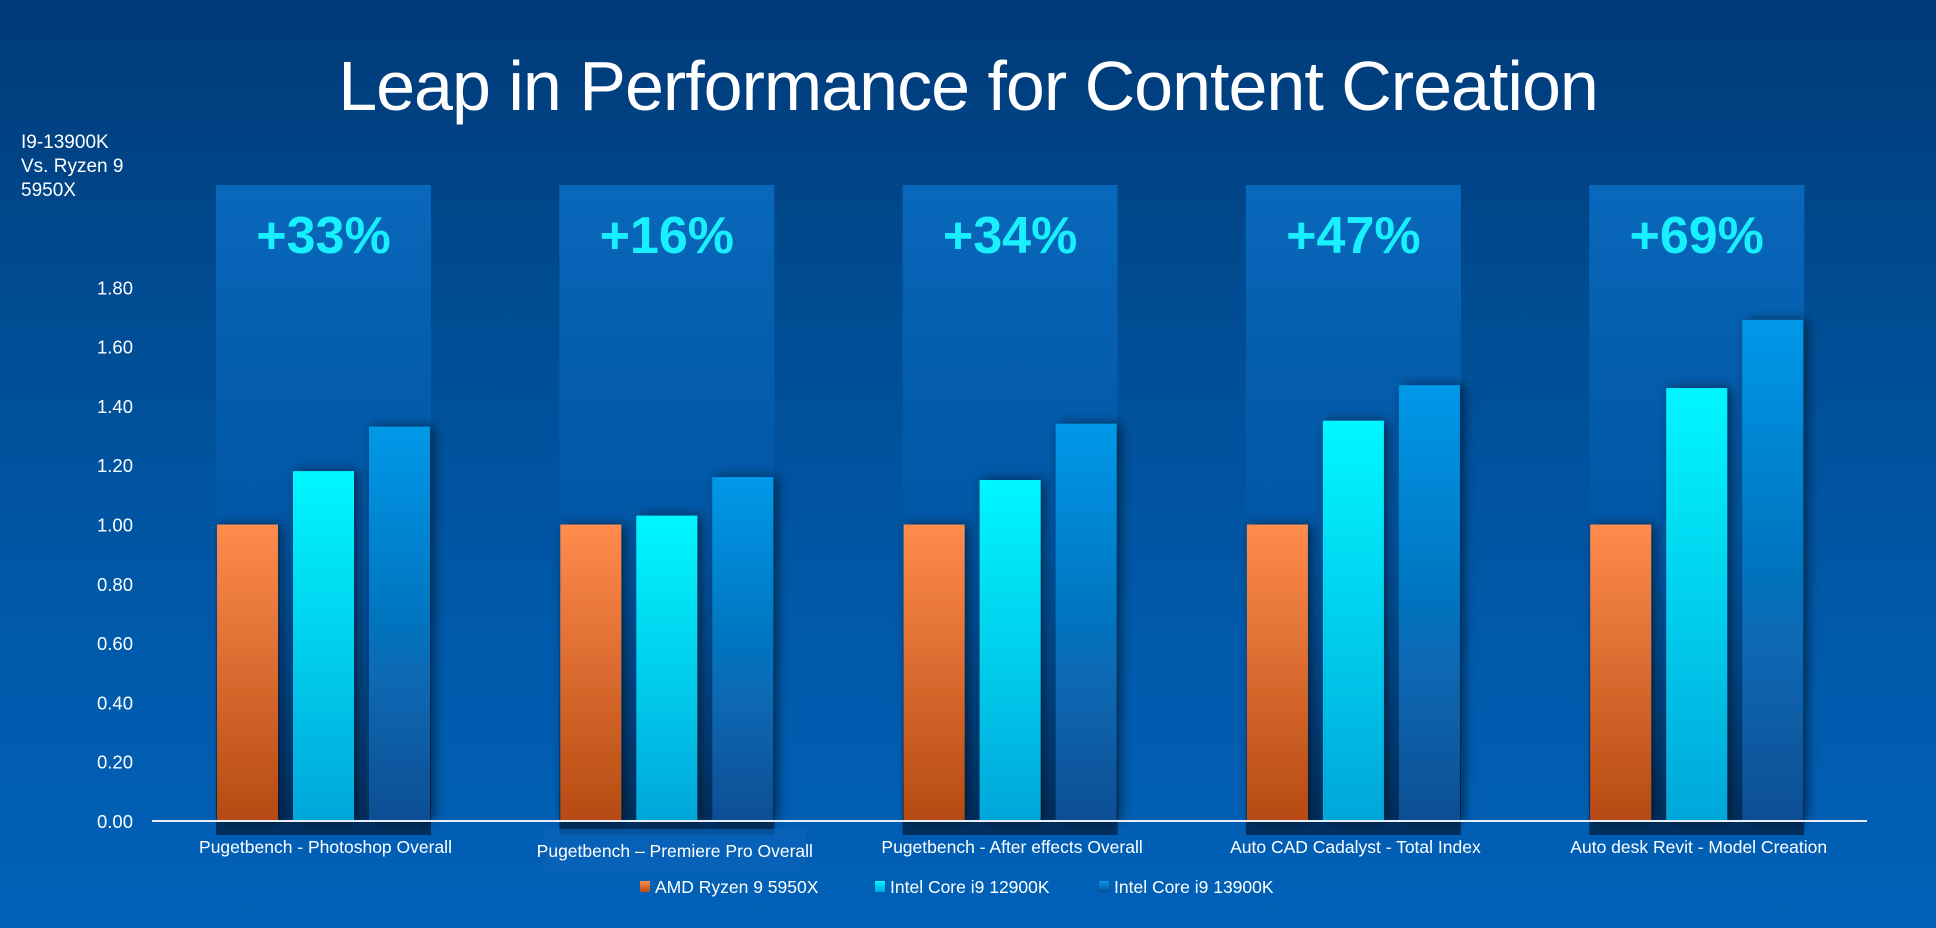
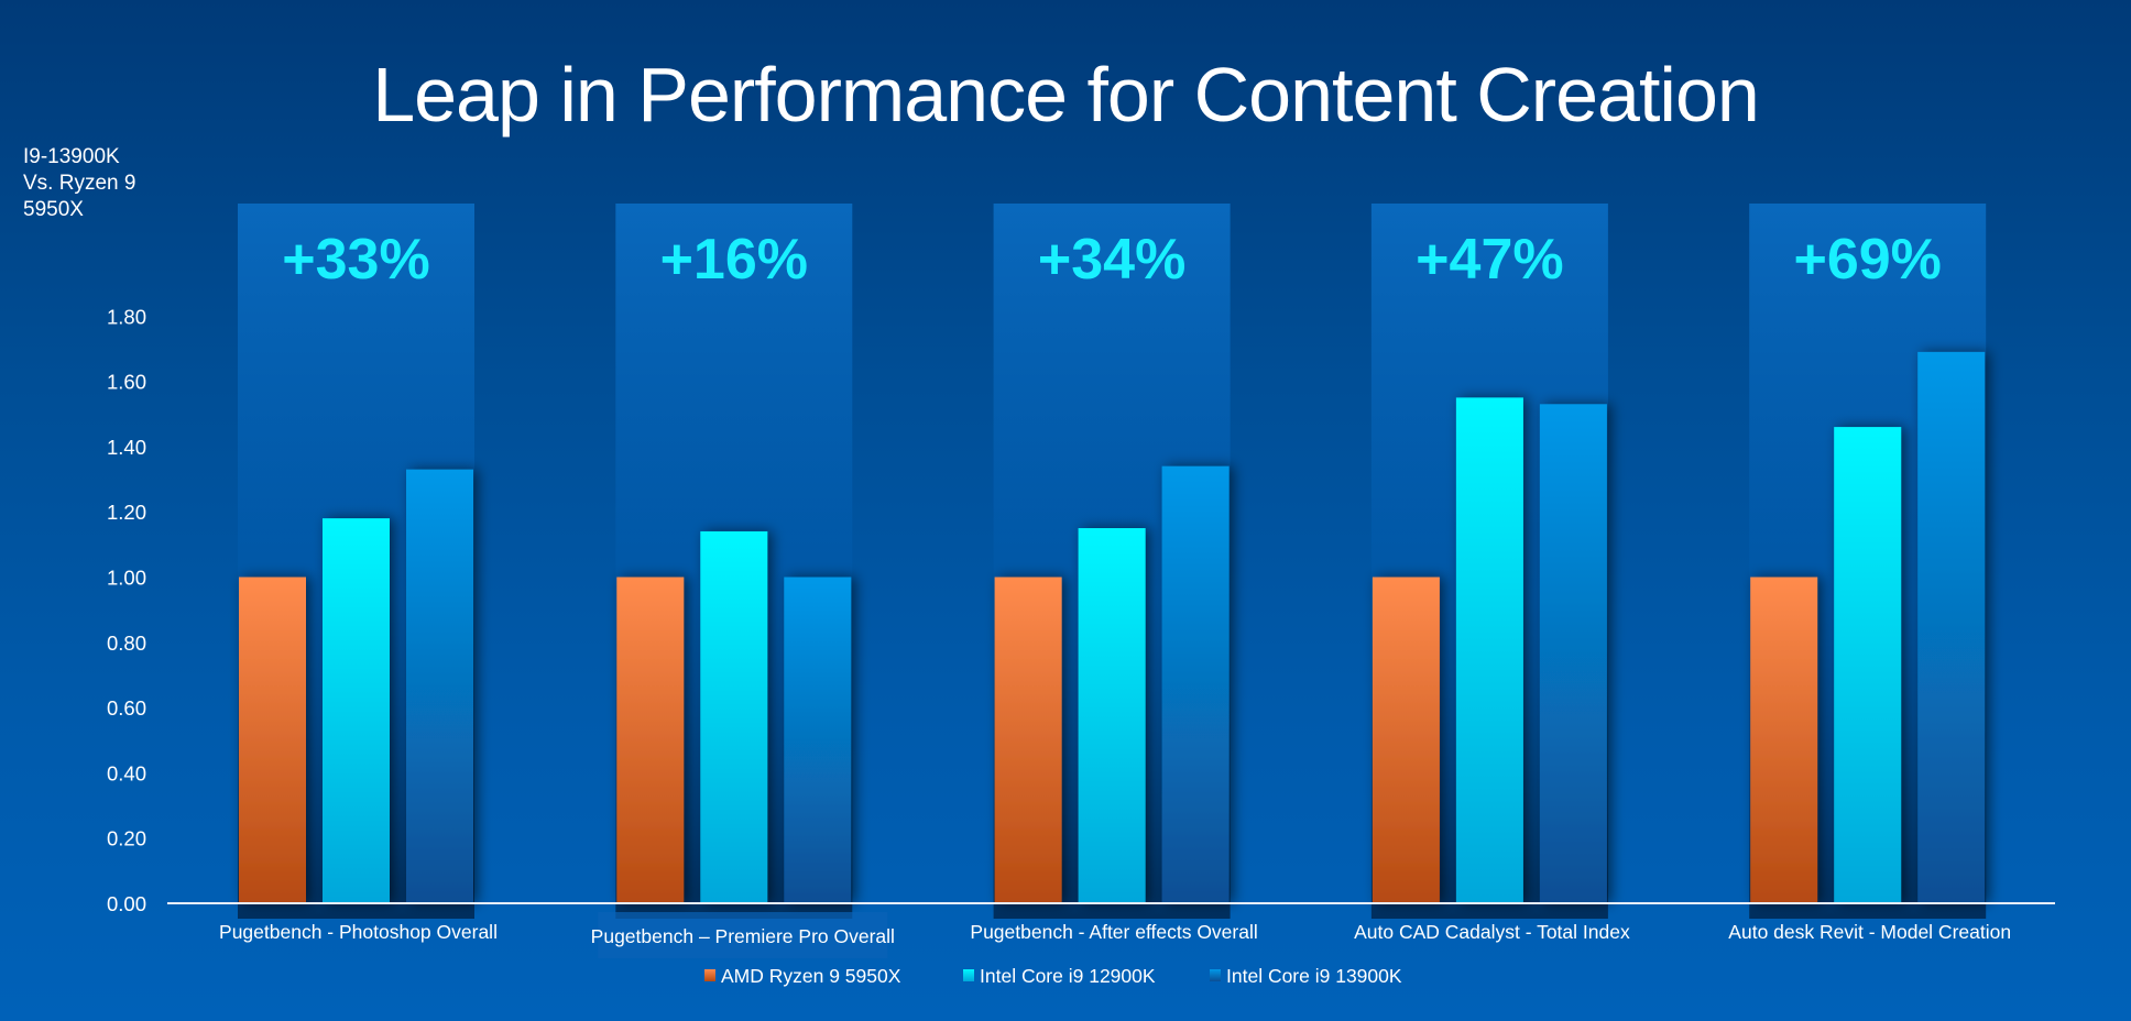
Intel Core i9 12900K/Pugetbench – Premiere Pro Overall: 1.03 -> 1.14
Intel Core i9 13900K/Pugetbench – Premiere Pro Overall: 1.16 -> 1.00
Intel Core i9 12900K/Auto CAD Cadalyst - Total Index: 1.35 -> 1.55
Intel Core i9 13900K/Auto CAD Cadalyst - Total Index: 1.47 -> 1.53
